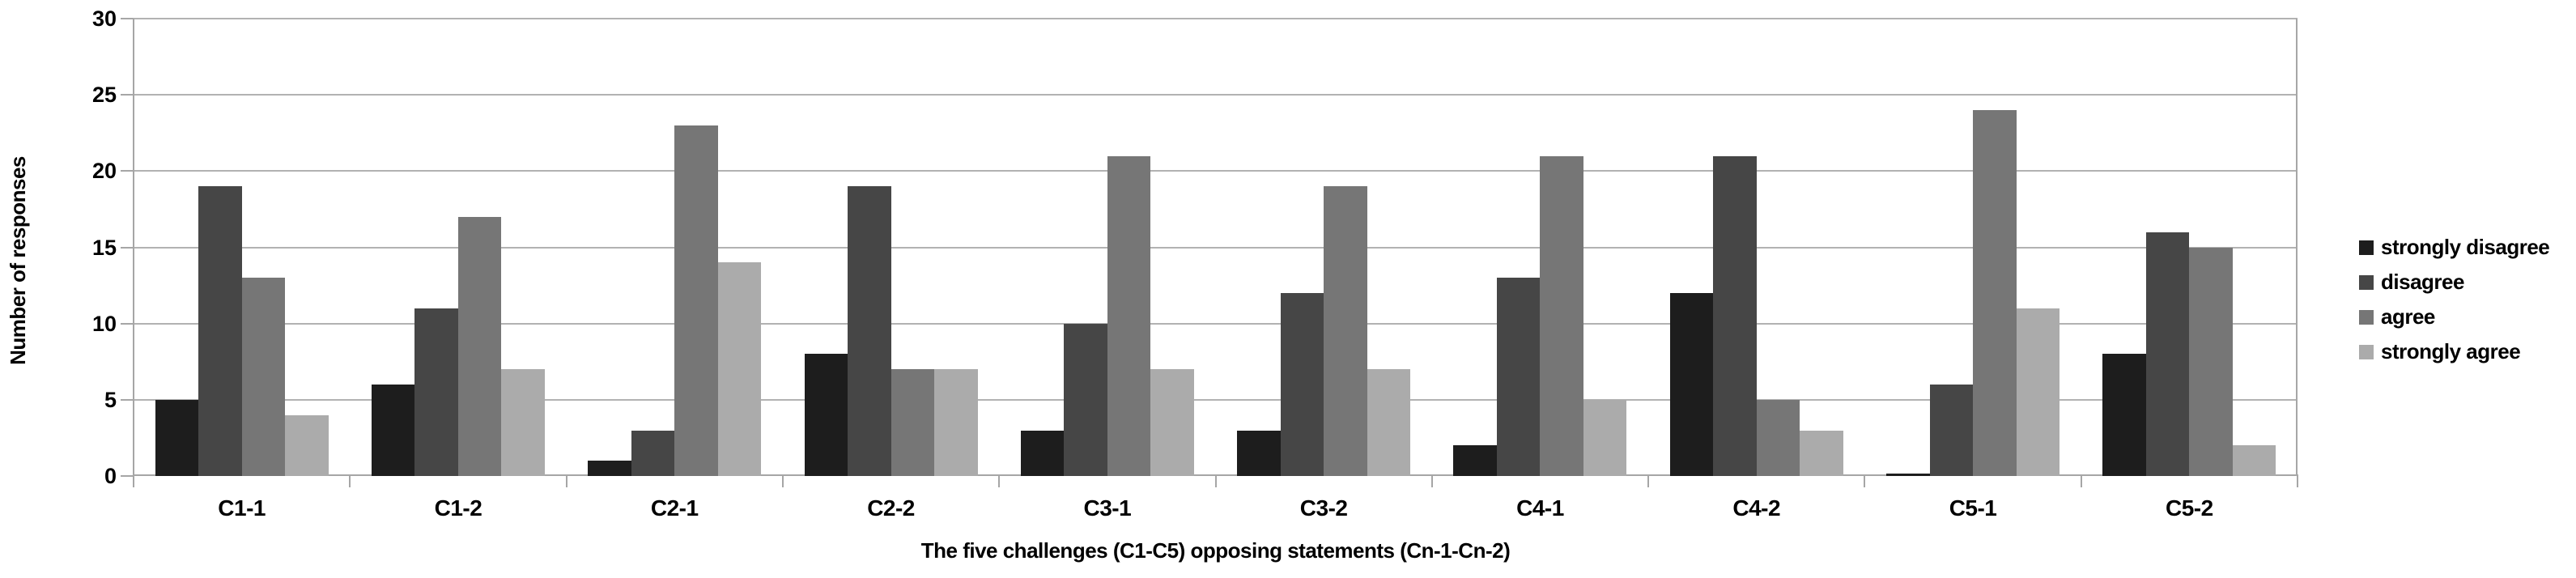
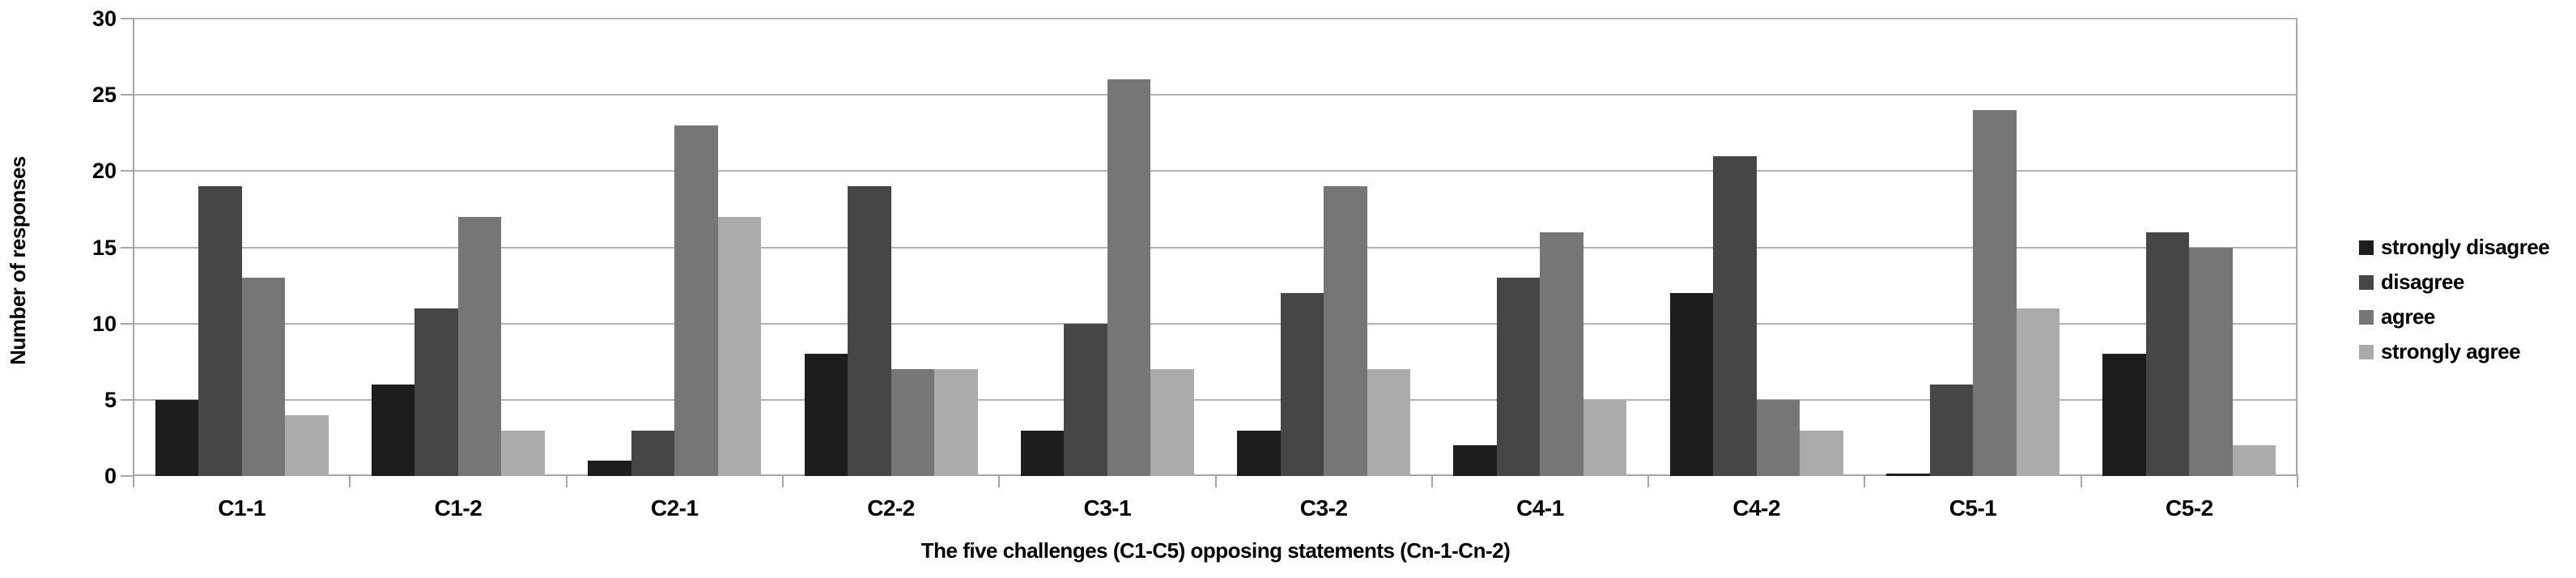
strongly agree/C1-2: 7 -> 3
strongly agree/C2-1: 14 -> 17
agree/C3-1: 21 -> 26
agree/C4-1: 21 -> 16
